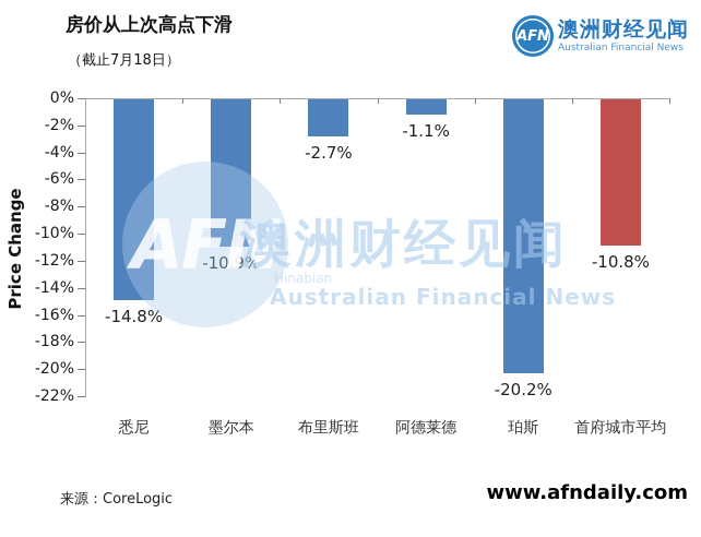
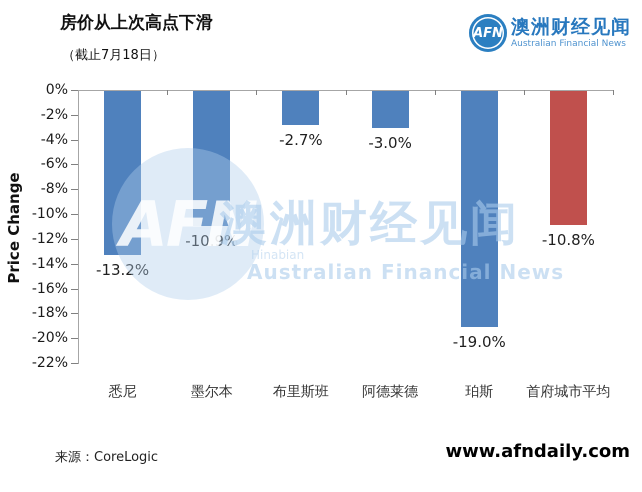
悉尼: -14.8% -> -13.2%
阿德莱德: -1.1% -> -3.0%
珀斯: -20.2% -> -19.0%
